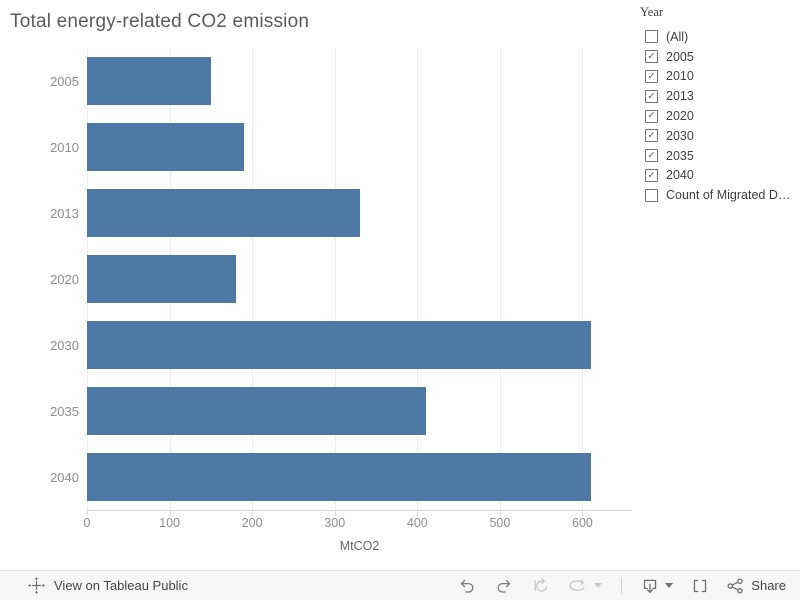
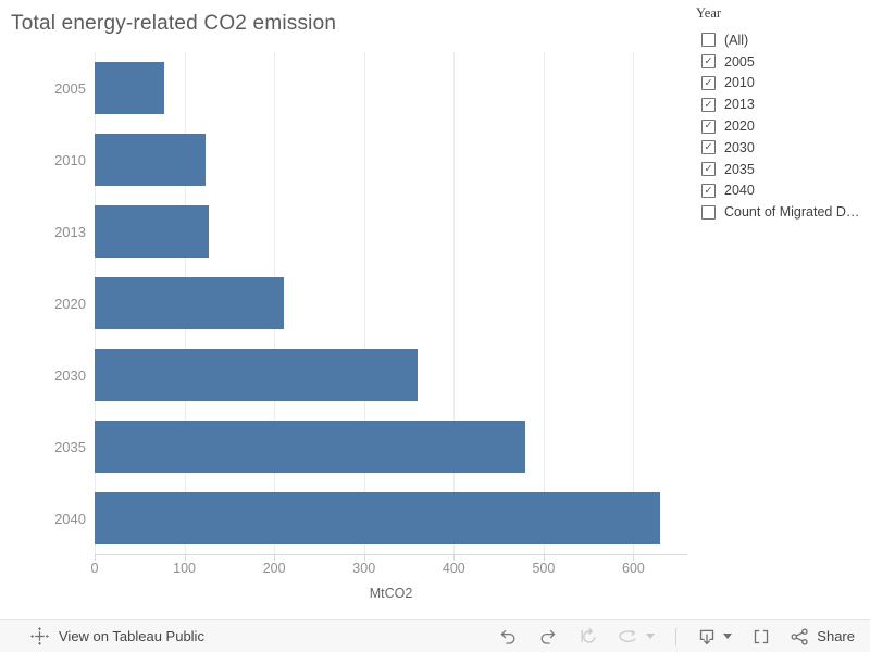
2005: 150 -> 80
2010: 190 -> 120
2013: 330 -> 130
2020: 180 -> 210
2030: 610 -> 360
2035: 410 -> 480
2040: 610 -> 630
